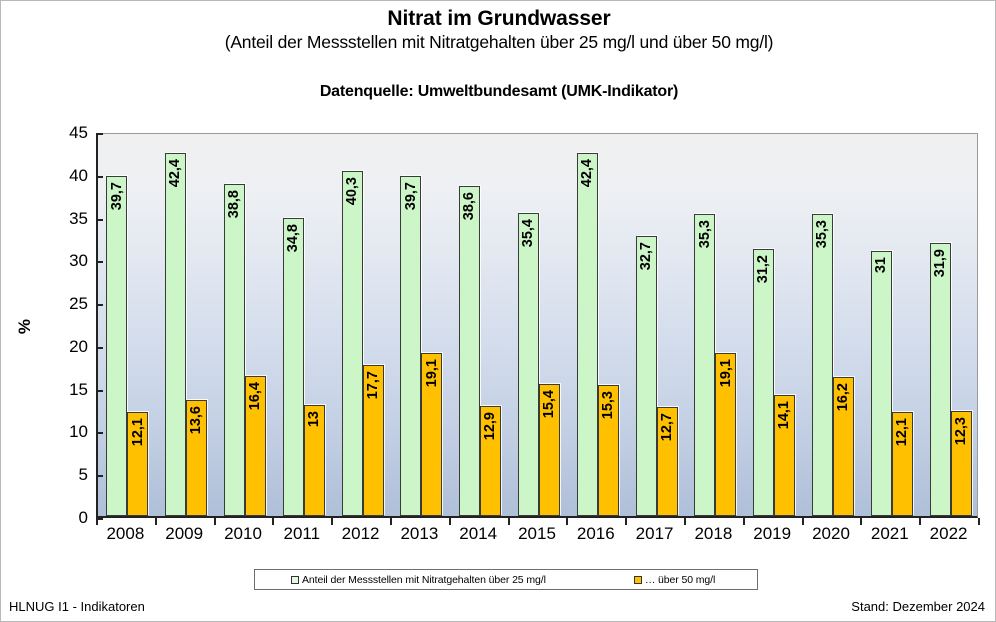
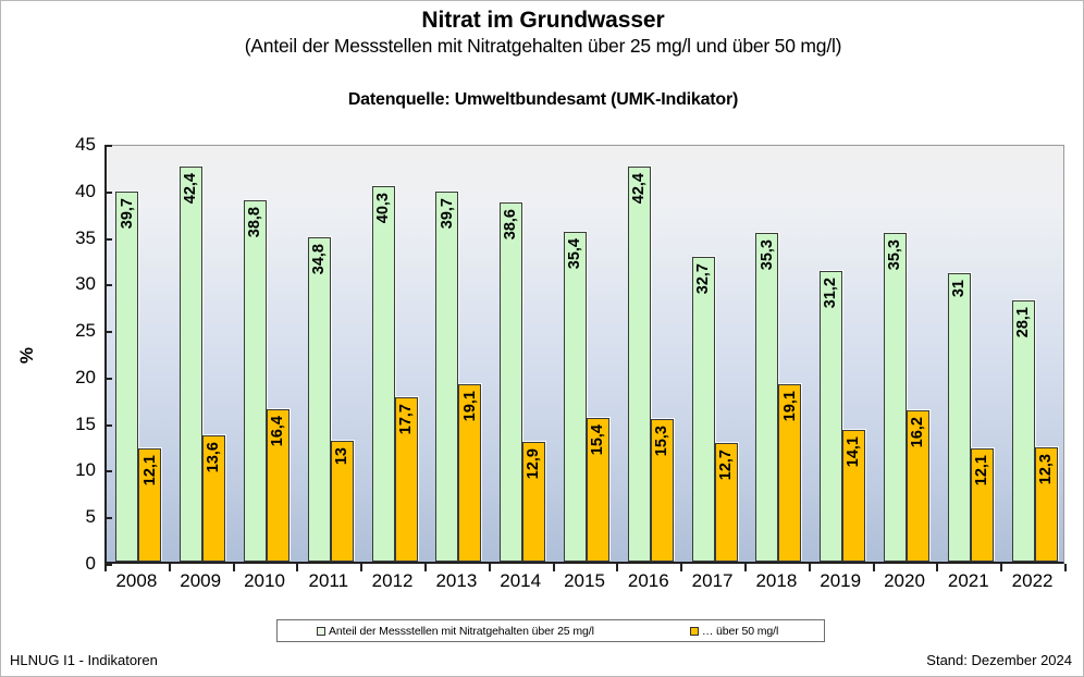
Anteil der Messstellen mit Nitratgehalten über 25 mg/l/2022: 31,9 -> 28,1
